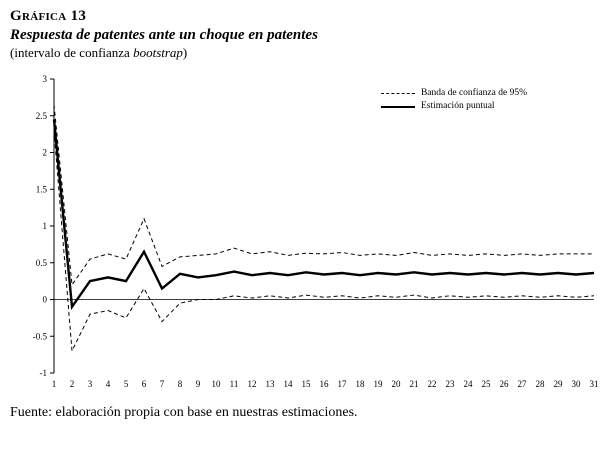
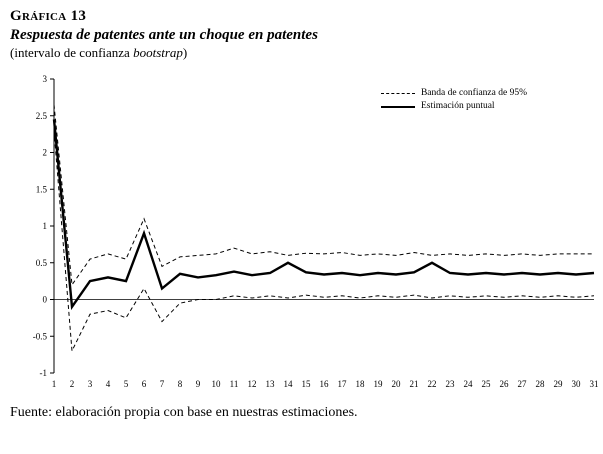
Estimación puntual/6: 0.7 -> 0.9
Estimación puntual/14: 0.3 -> 0.5
Estimación puntual/22: 0.3 -> 0.5
